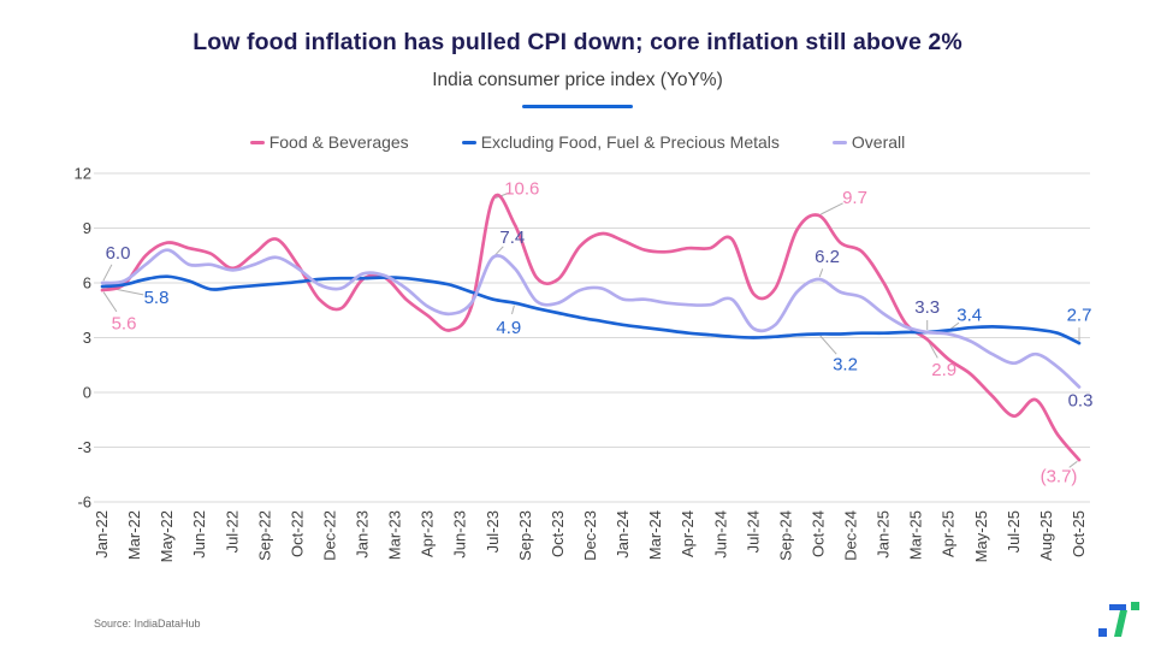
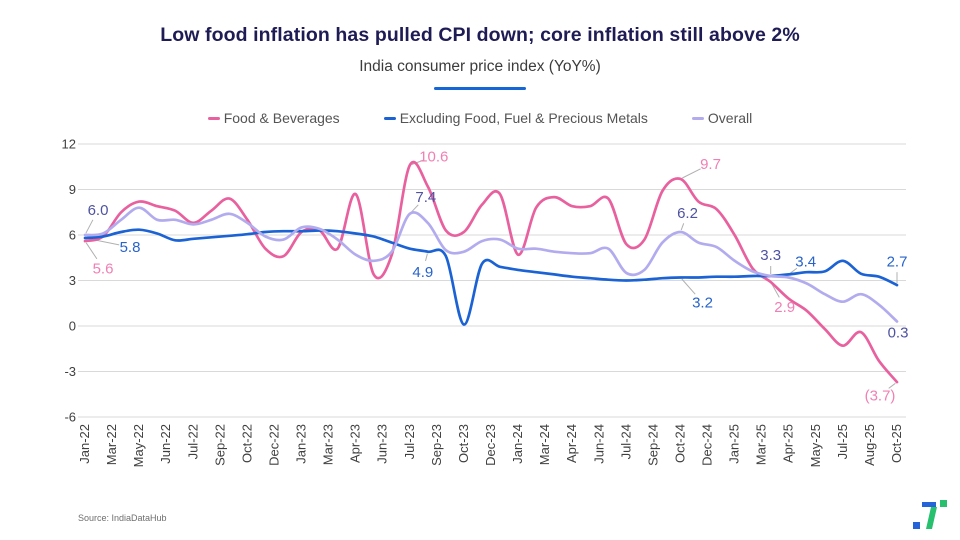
Food & Beverages/Apr-23: 4.2 -> 8.7
Excluding Food, Fuel & Precious Metals/Oct-23: 4.3 -> 0.1
Food & Beverages/Jan-24: 8.3 -> 4.7
Food & Beverages/Mar-24: 7.7 -> 8.5
Excluding Food, Fuel & Precious Metals/Jul-25: 3.5 -> 4.3
